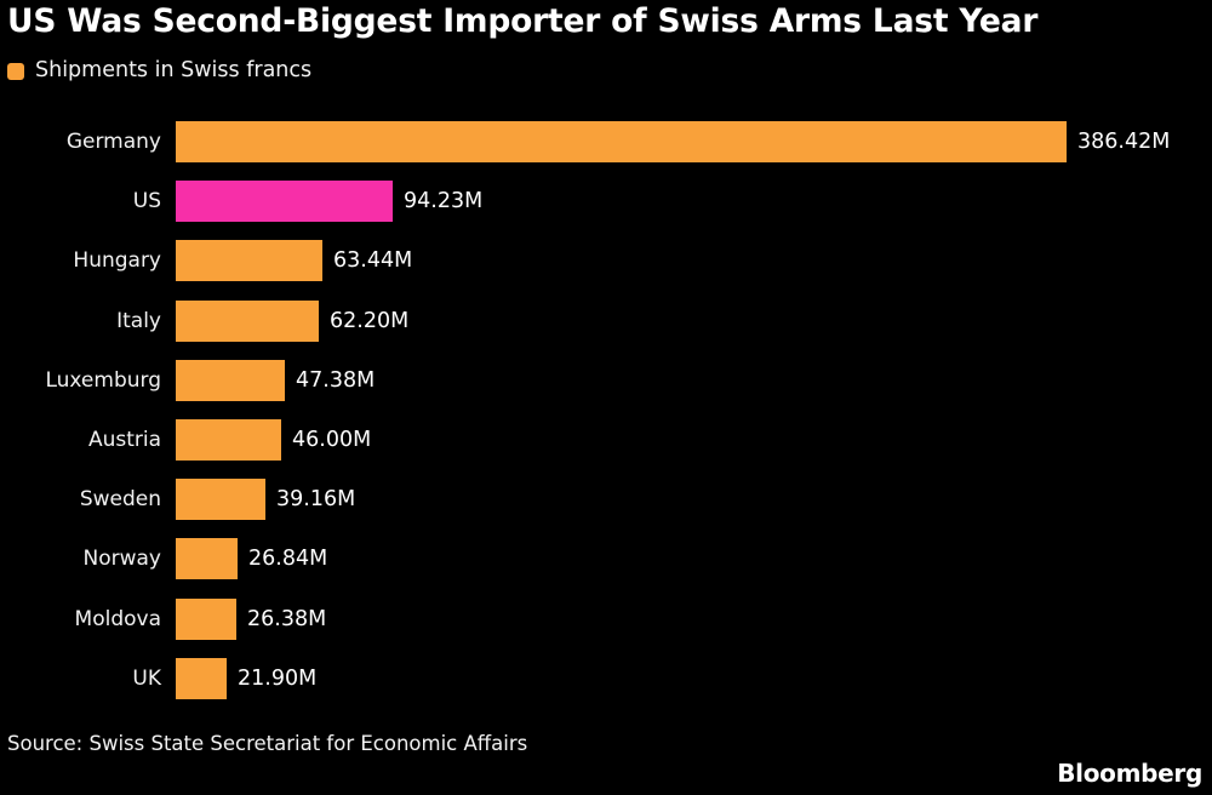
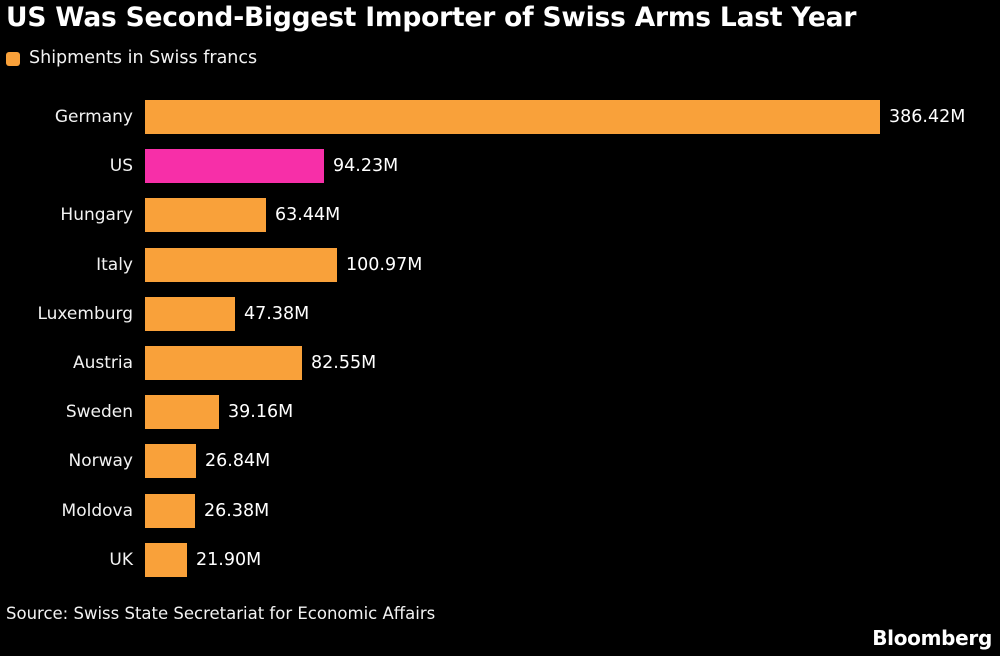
Italy: 62.20M -> 100.97M
Austria: 46.00M -> 82.55M
